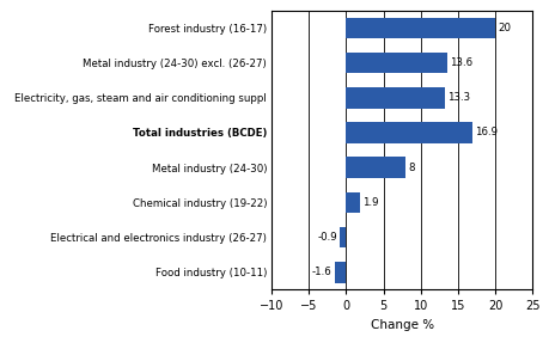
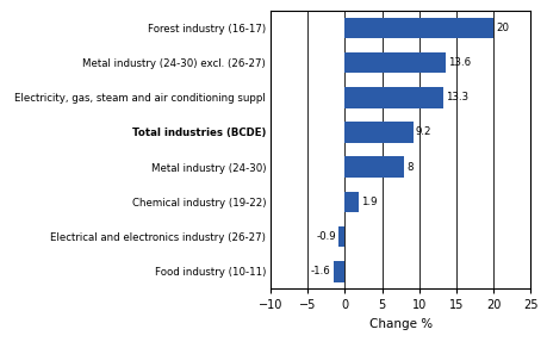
Total industries (BCDE): 16.9 -> 9.2
